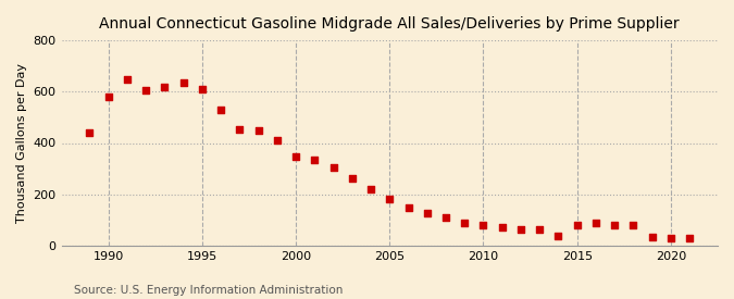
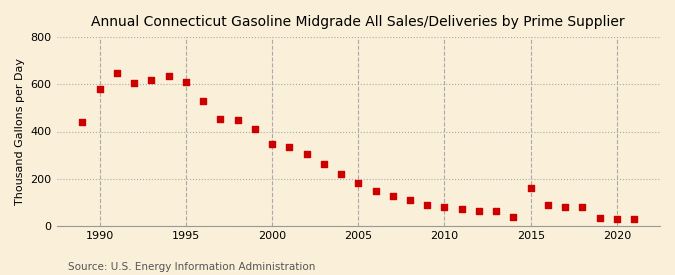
2015: 78 -> 160
